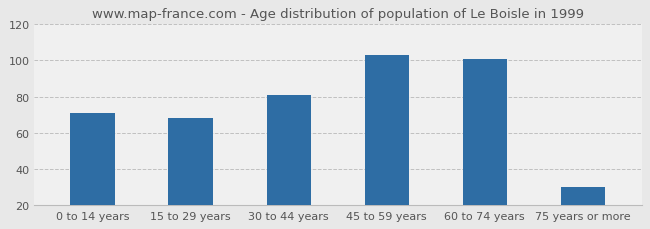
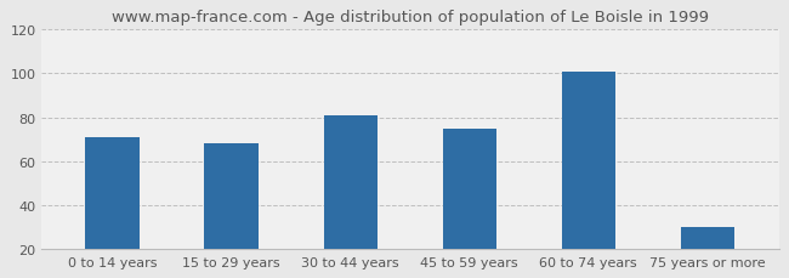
45 to 59 years: 103 -> 75
